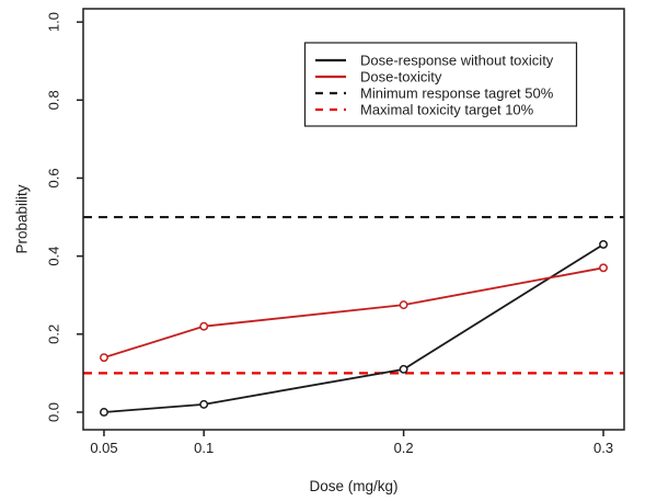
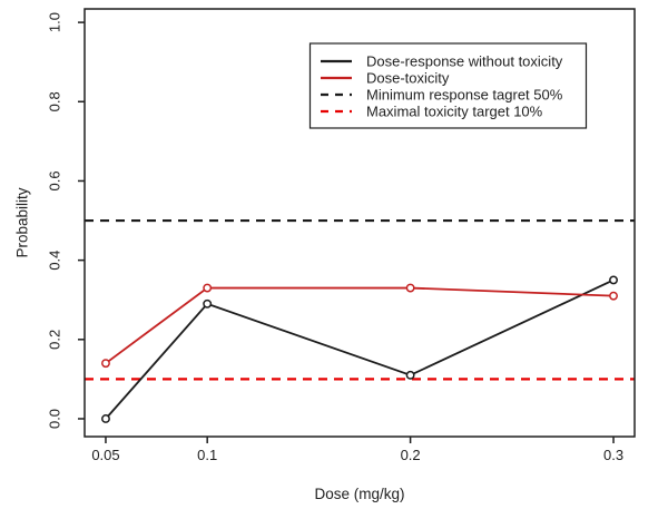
Dose-response without toxicity/0.1: 0.02 -> 0.29
Dose-toxicity/0.1: 0.22 -> 0.33
Dose-toxicity/0.2: 0.28 -> 0.33
Dose-response without toxicity/0.3: 0.43 -> 0.35
Dose-toxicity/0.3: 0.37 -> 0.31
